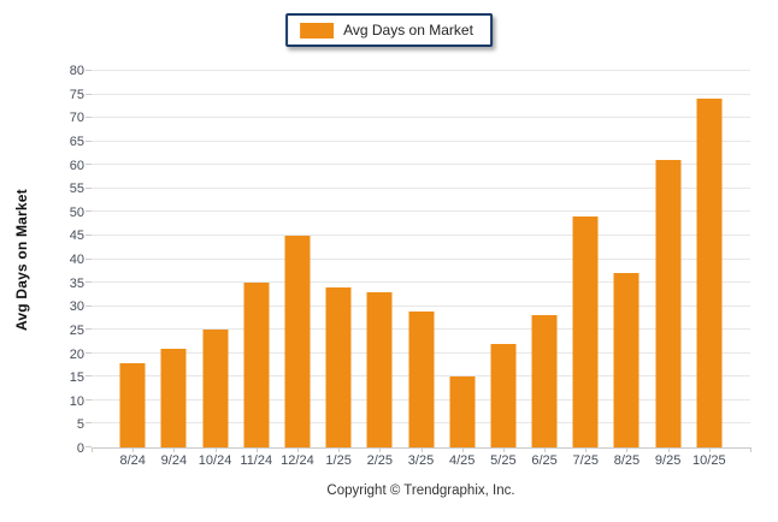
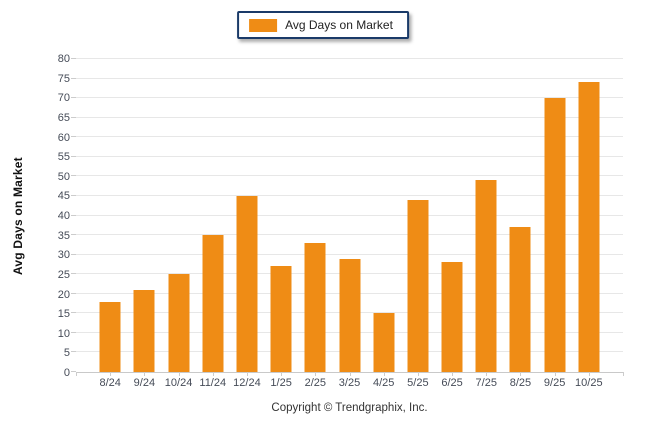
1/25: 34 -> 27
5/25: 22 -> 44
9/25: 61 -> 70
